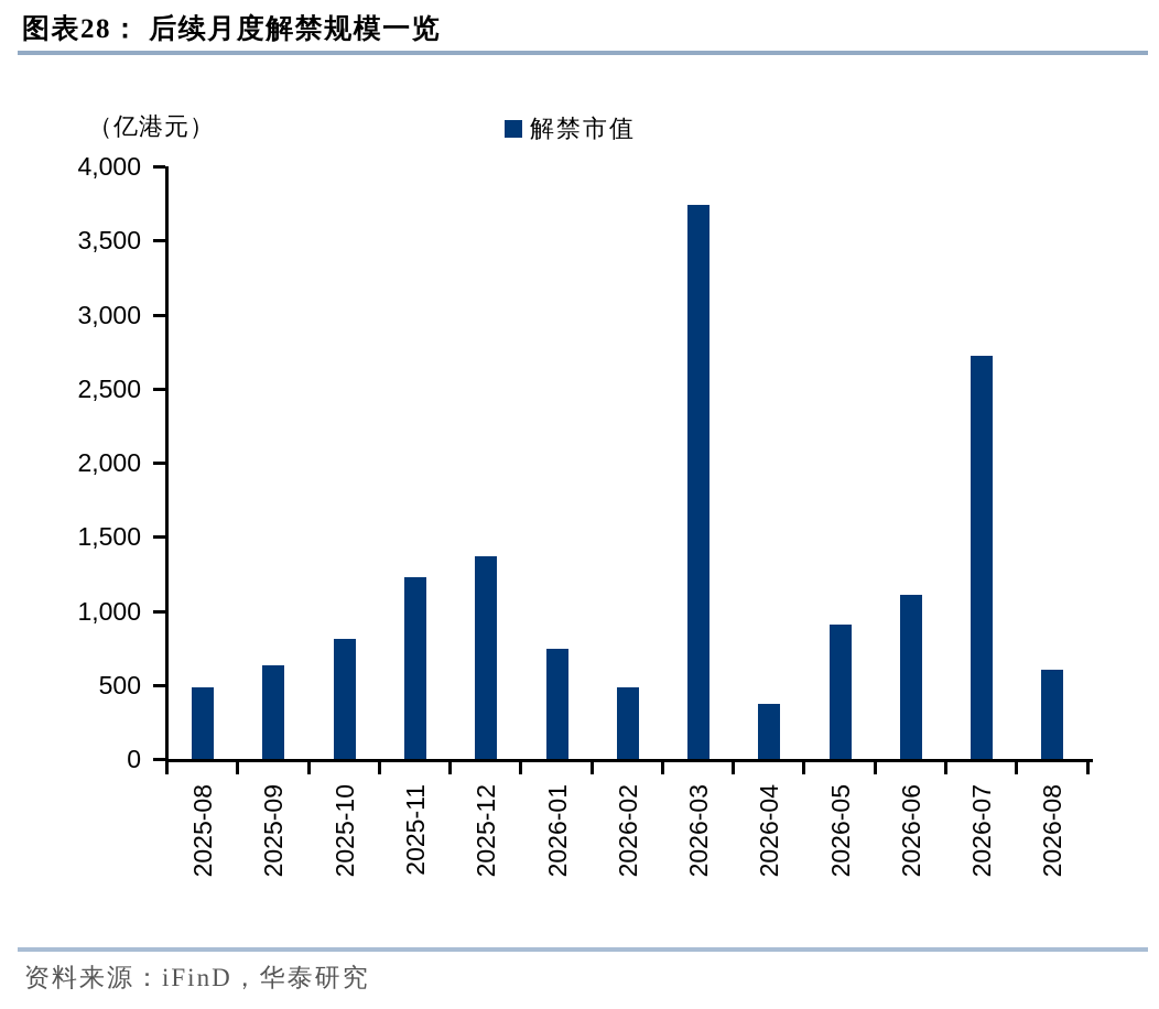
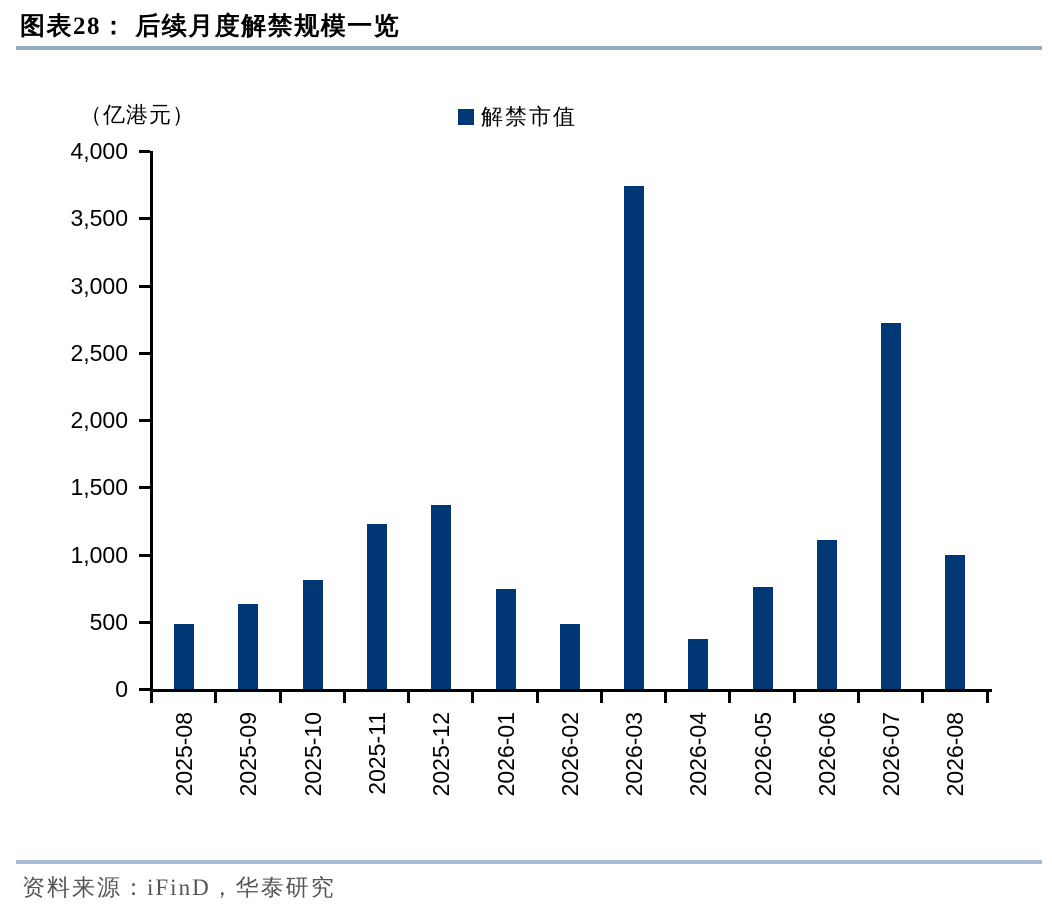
2026-05: 910 -> 760
2026-08: 600 -> 1000
